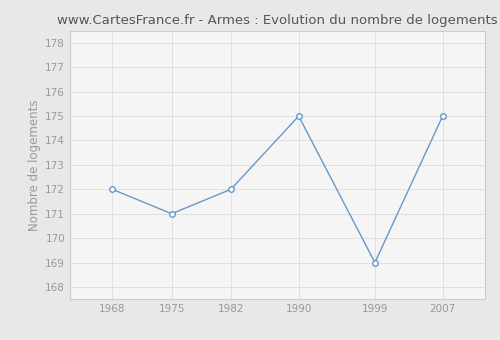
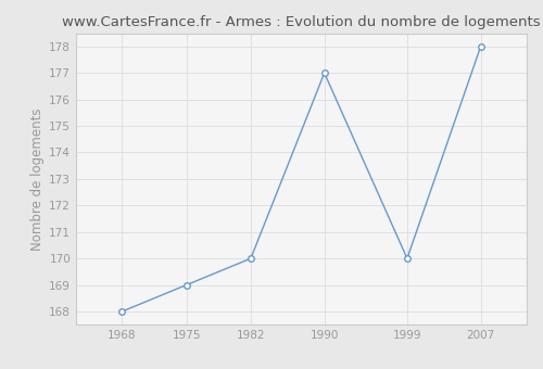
1968: 172 -> 168
1975: 171 -> 169
1982: 172 -> 170
1990: 175 -> 177
1999: 169 -> 170
2007: 175 -> 178
